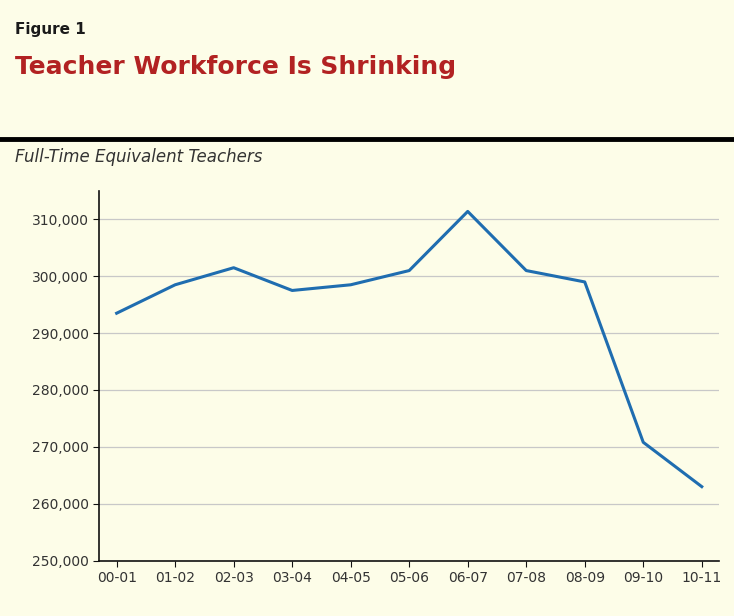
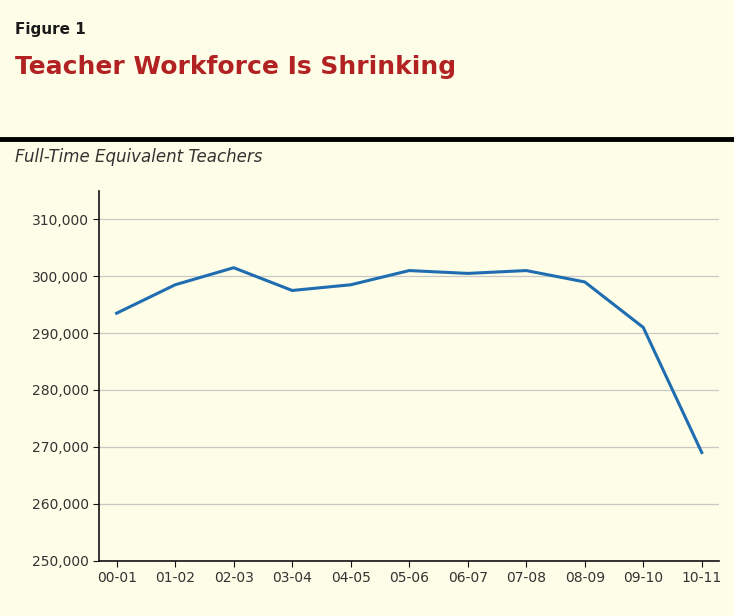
06-07: 311,400 -> 300,500
09-10: 270,800 -> 291,000
10-11: 263,000 -> 269,000
